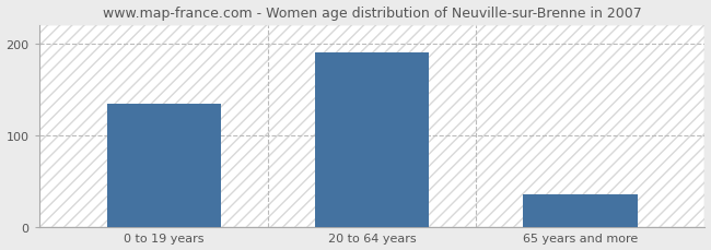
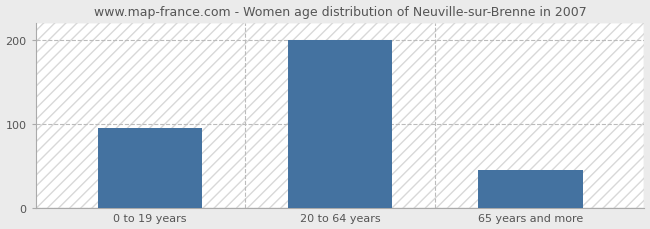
0 to 19 years: 134 -> 95
20 to 64 years: 190 -> 200
65 years and more: 36 -> 45
